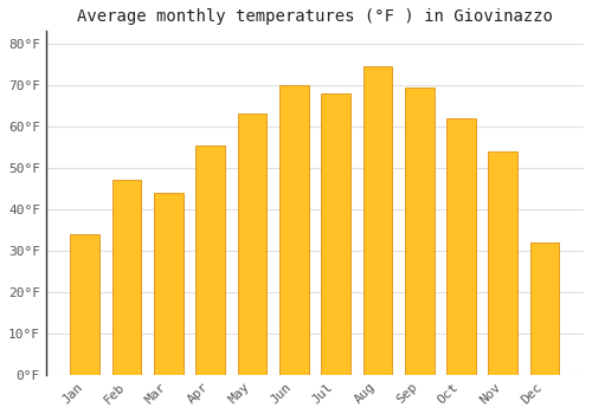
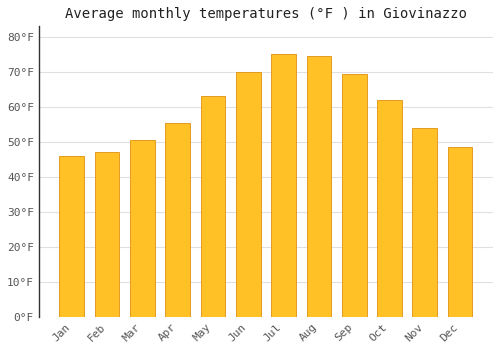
Jan: 34.0°F -> 46.0°F
Mar: 44.0°F -> 50.5°F
Jul: 68.0°F -> 75.0°F
Dec: 32.0°F -> 48.5°F
